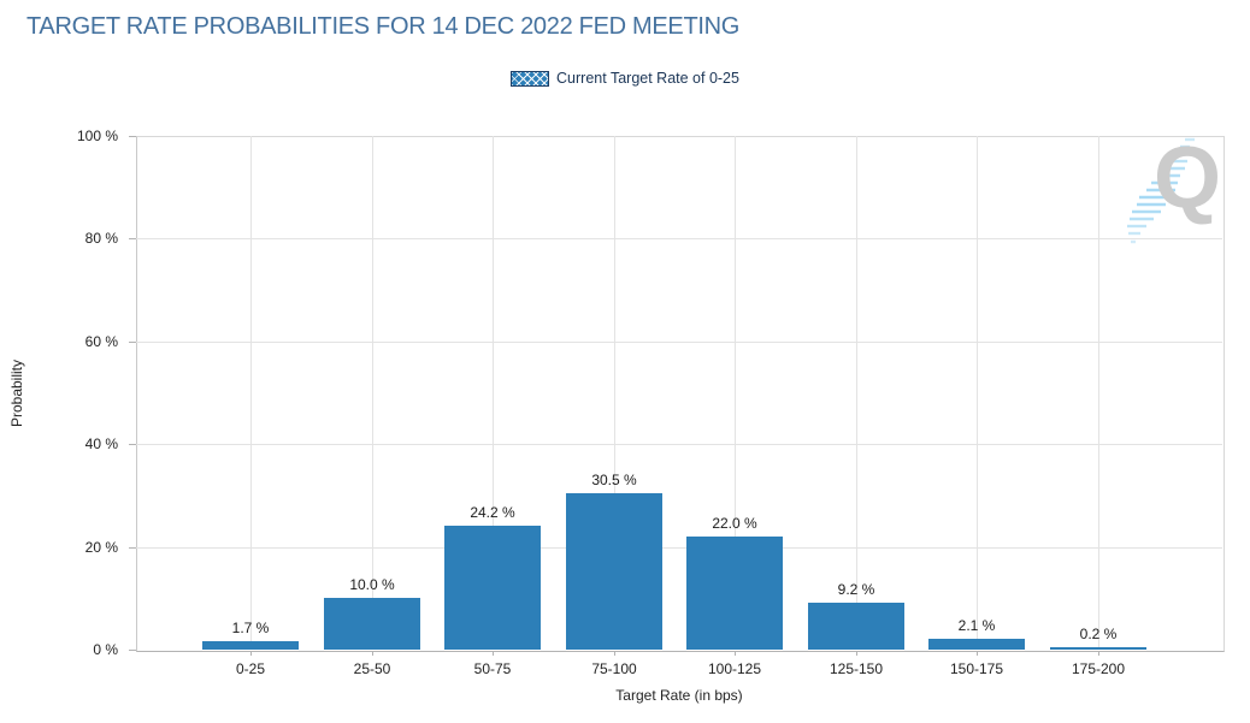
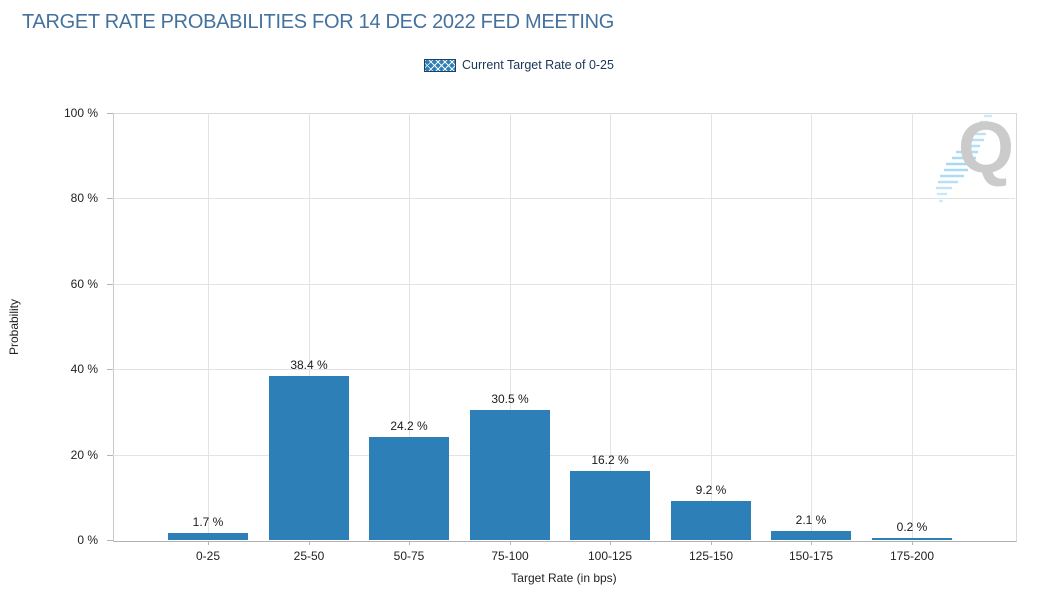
25-50: 10.0 -> 38.4
100-125: 22.0 -> 16.2
